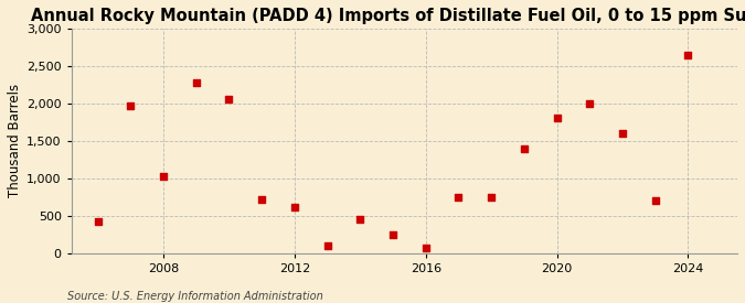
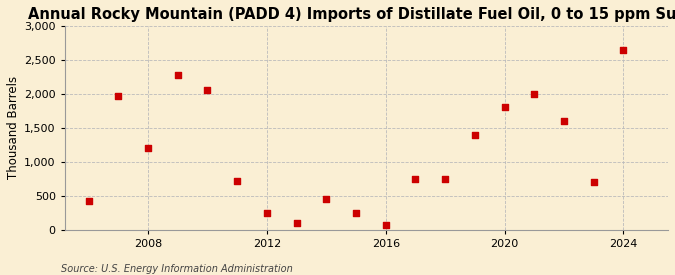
2008: 1,020 -> 1,200
2012: 620 -> 250
